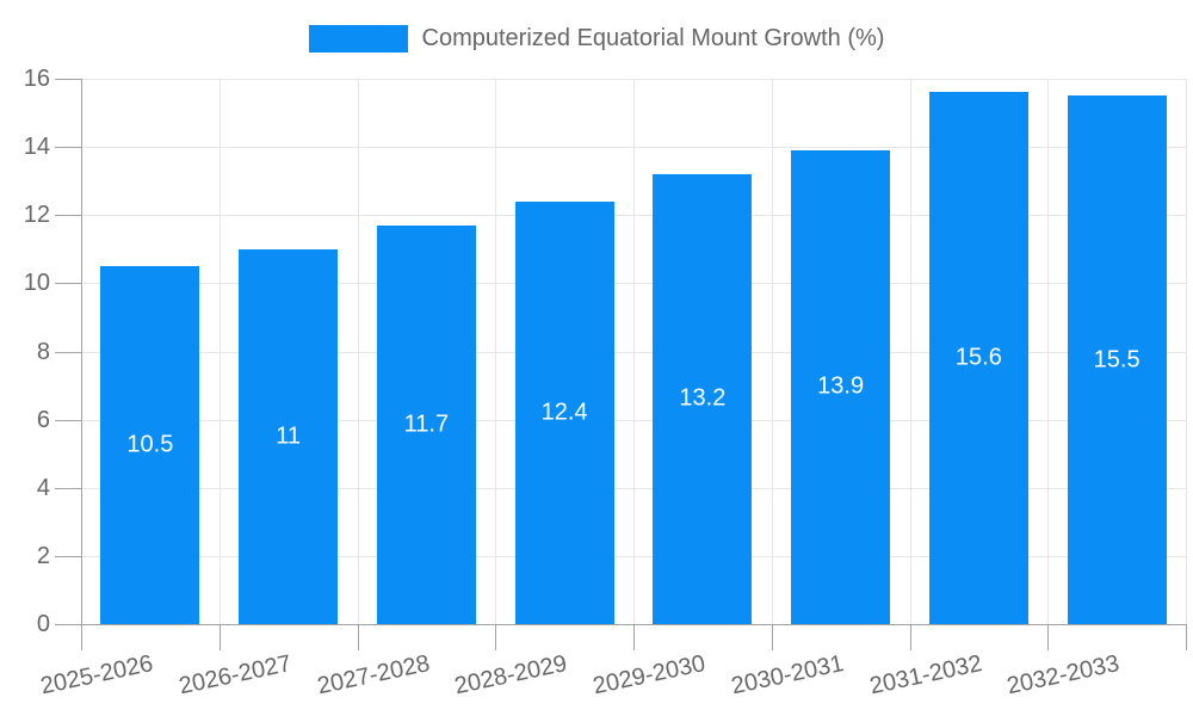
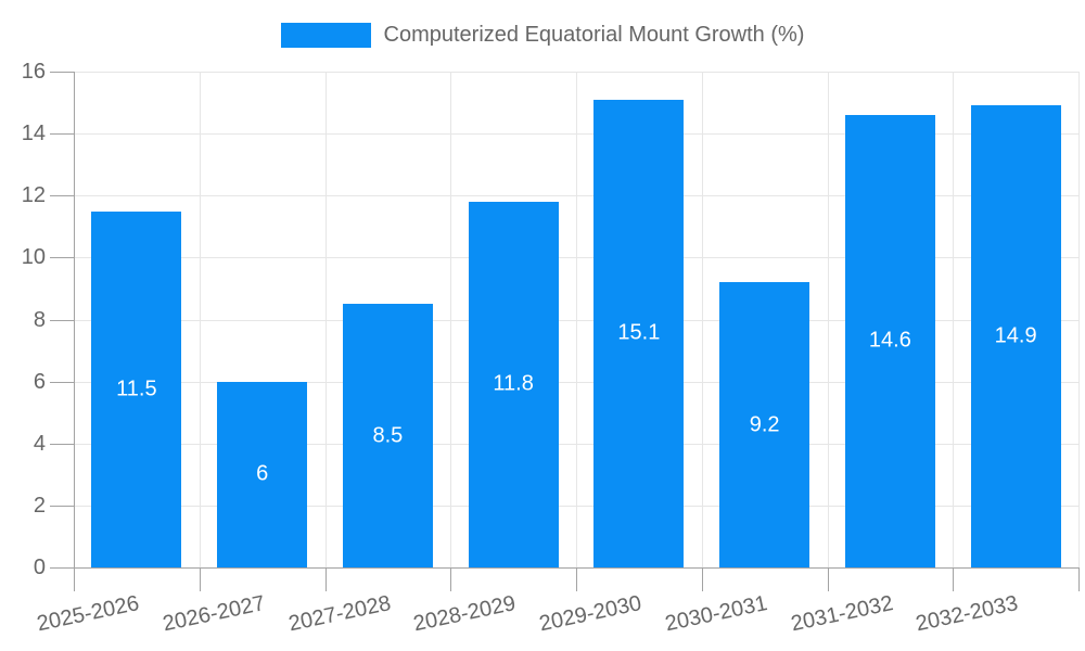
2025-2026: 10.5 -> 11.5
2026-2027: 11 -> 6
2027-2028: 11.7 -> 8.5
2028-2029: 12.4 -> 11.8
2029-2030: 13.2 -> 15.1
2030-2031: 13.9 -> 9.2
2031-2032: 15.6 -> 14.6
2032-2033: 15.5 -> 14.9
